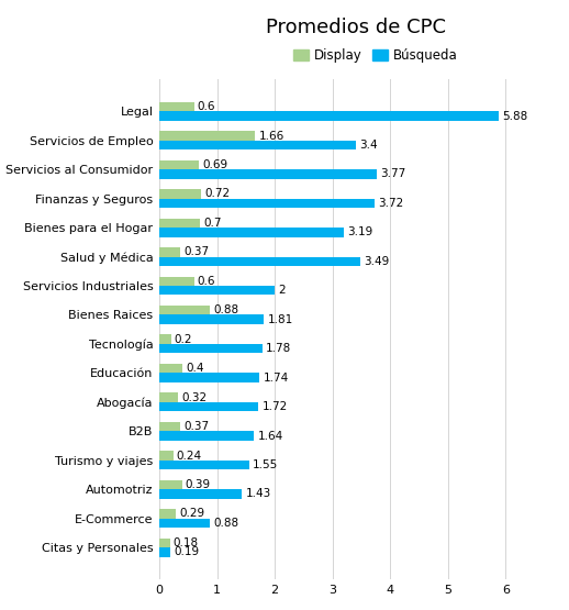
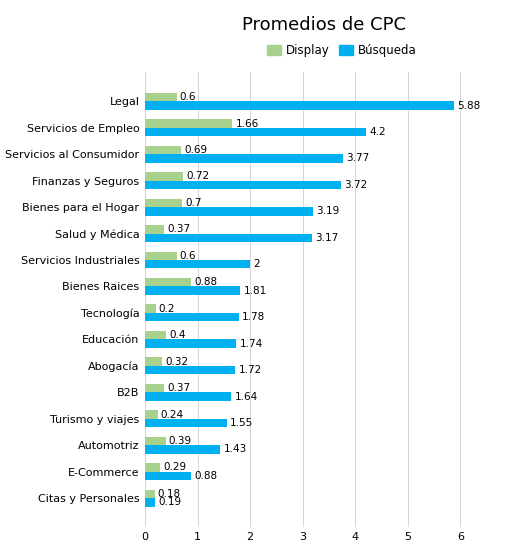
Búsqueda/Servicios de Empleo: 3.4 -> 4.2
Búsqueda/Salud y Médica: 3.49 -> 3.17
